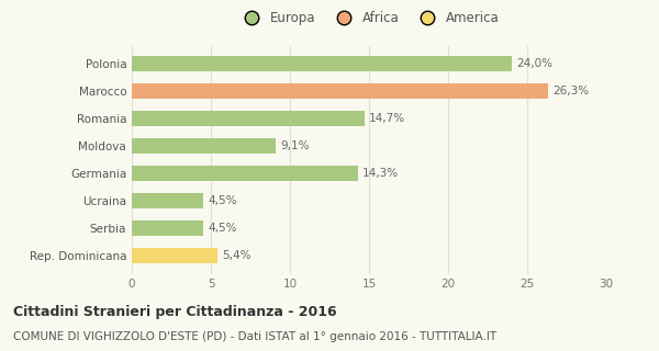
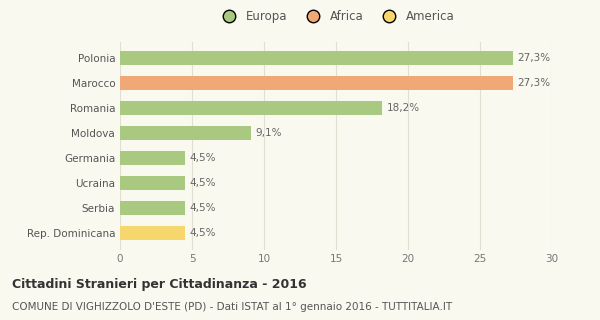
Polonia: 24,0% -> 27,3%
Marocco: 26,3% -> 27,3%
Romania: 14,7% -> 18,2%
Germania: 14,3% -> 4,5%
Rep. Dominicana: 5,4% -> 4,5%
